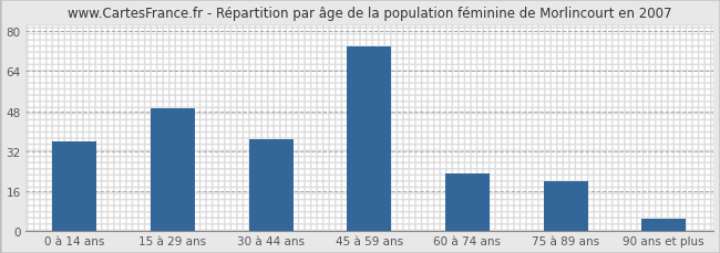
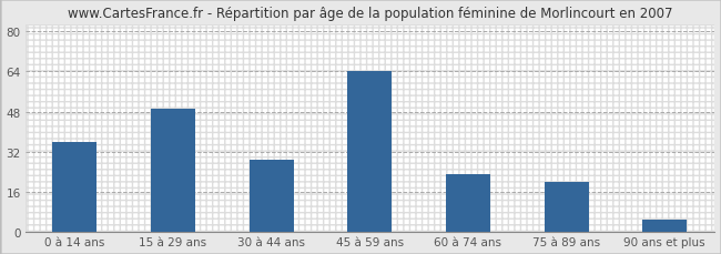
30 à 44 ans: 37 -> 29
45 à 59 ans: 74 -> 64
